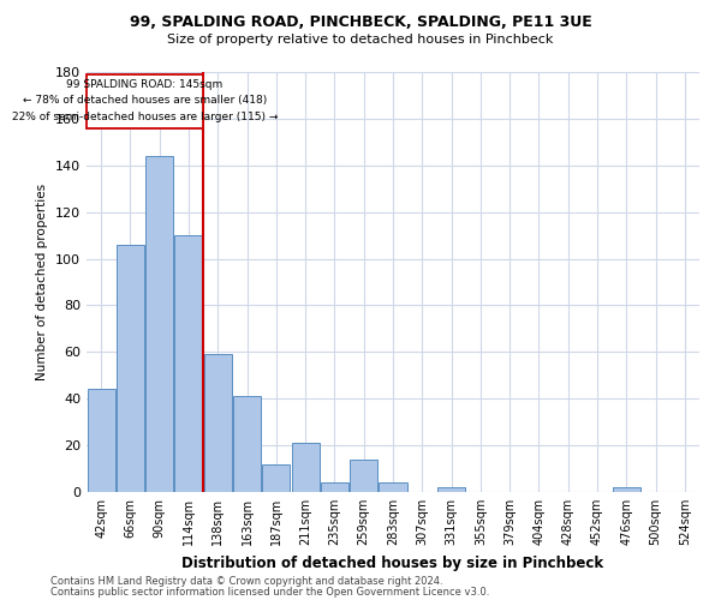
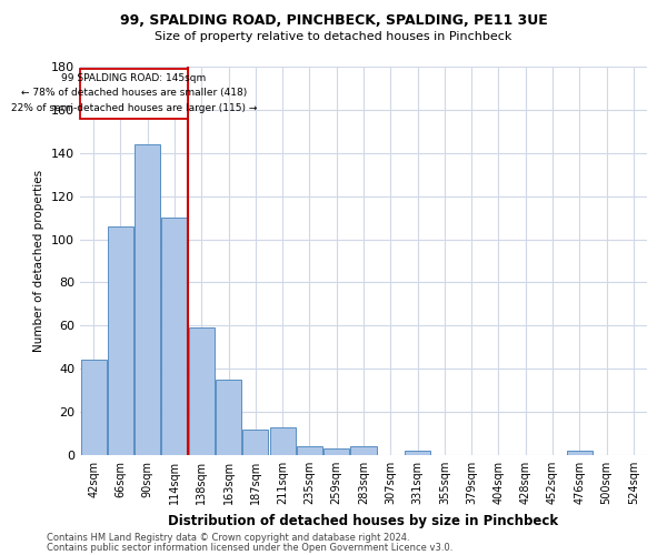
163sqm: 41 -> 35
211sqm: 21 -> 13
259sqm: 14 -> 3
